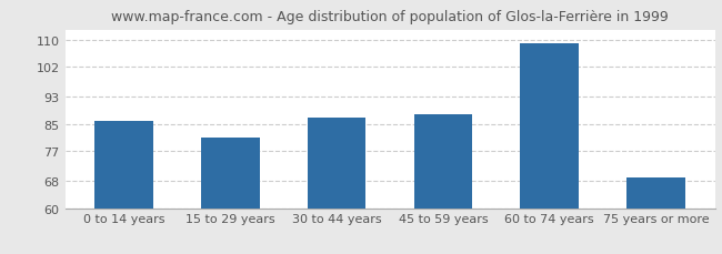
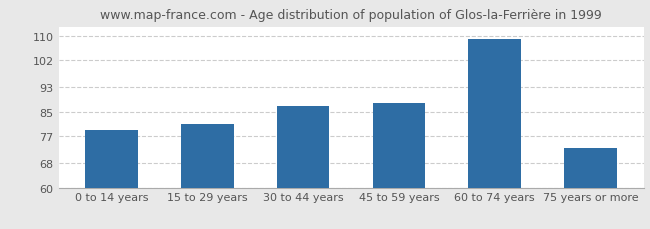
0 to 14 years: 86 -> 79
75 years or more: 69 -> 73
